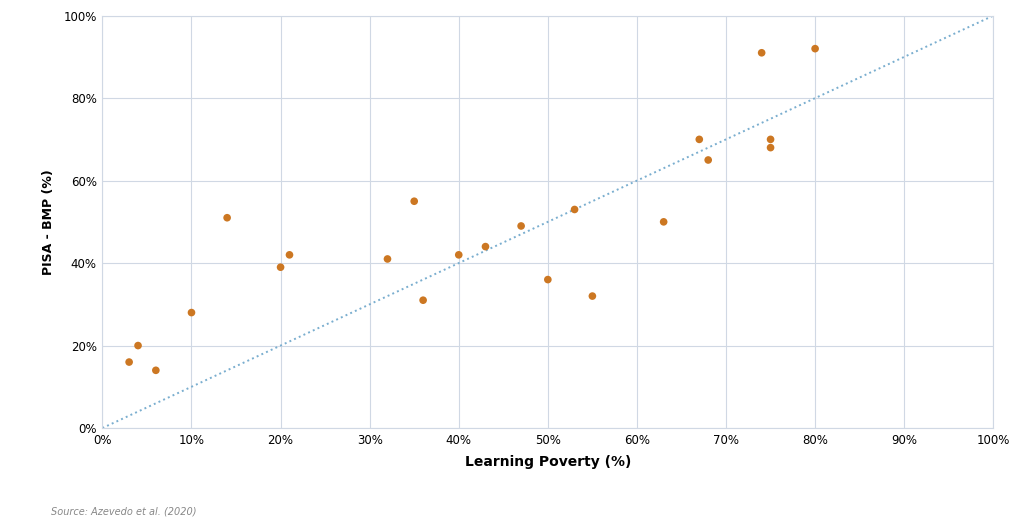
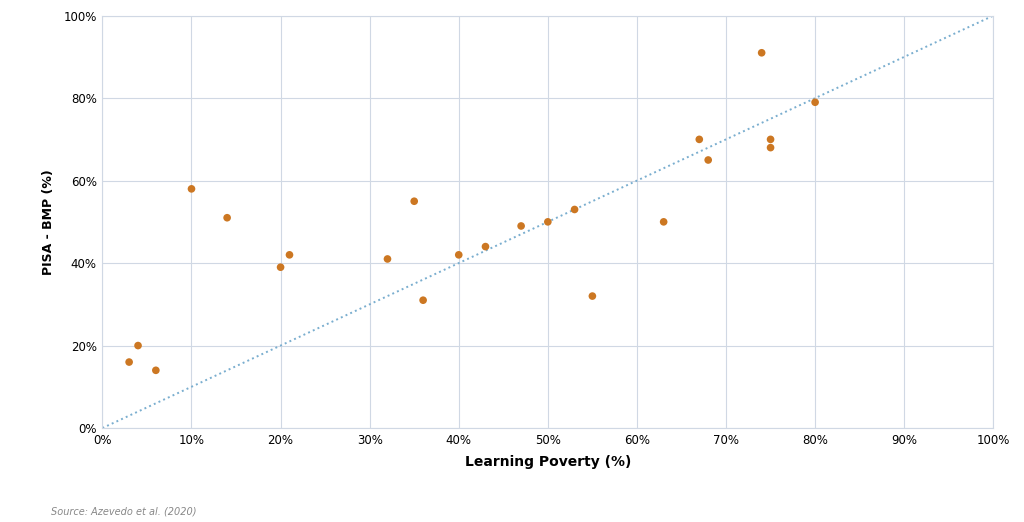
10%: 28% -> 58%
50%: 36% -> 50%
80%: 92% -> 79%
